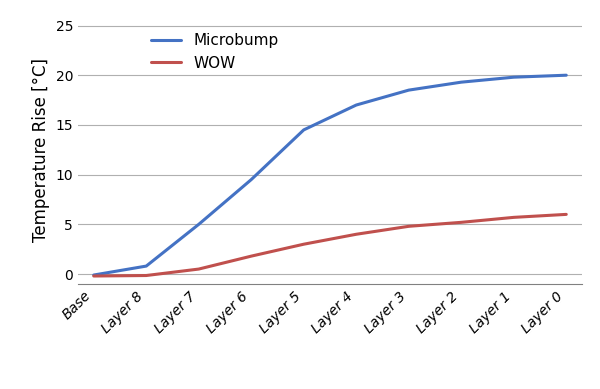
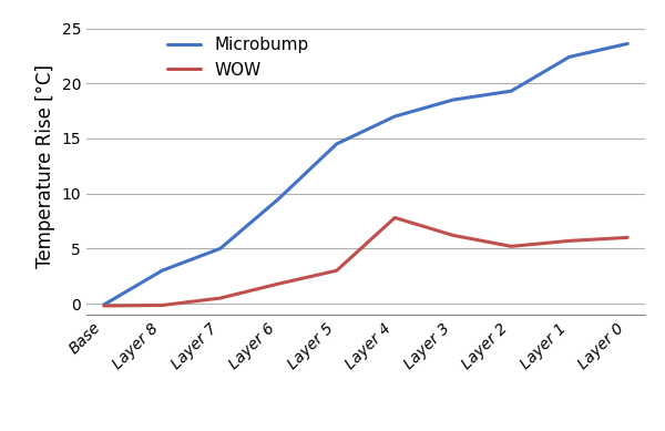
Microbump/Layer 8: 0.8 -> 3.0
WOW/Layer 4: 4.0 -> 7.8
WOW/Layer 3: 4.8 -> 6.2
Microbump/Layer 1: 19.8 -> 22.4
Microbump/Layer 0: 20.0 -> 23.6
